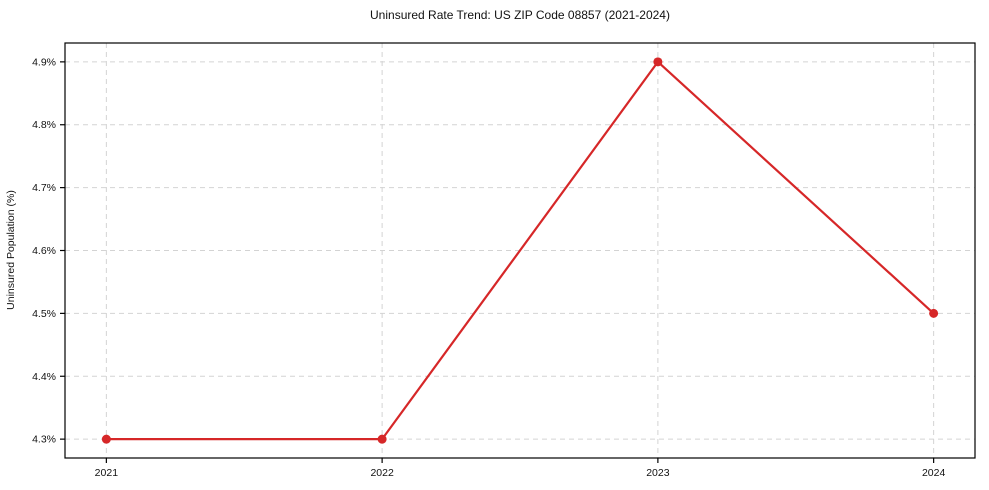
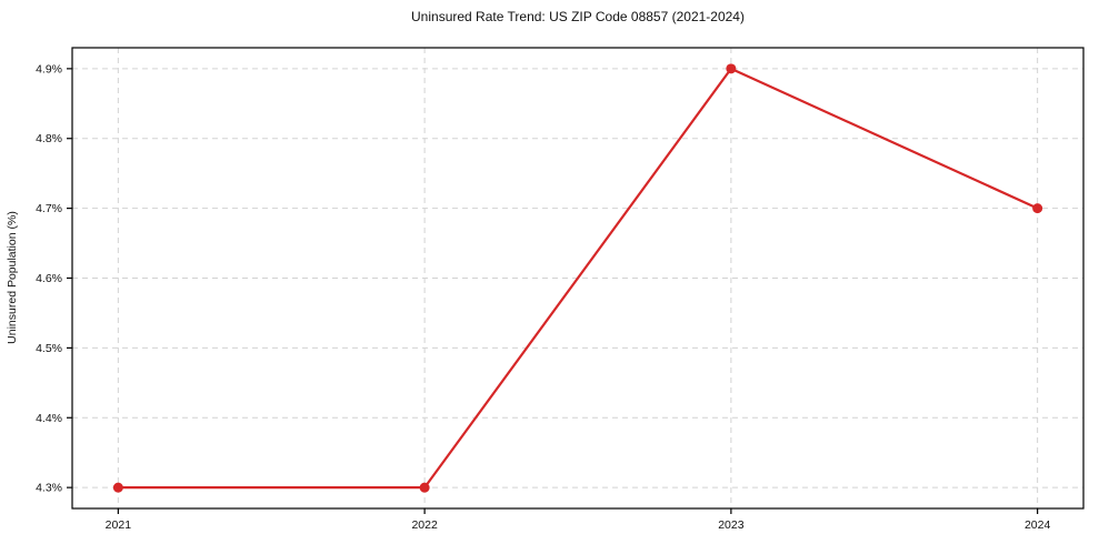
2024: 4.5% -> 4.7%
